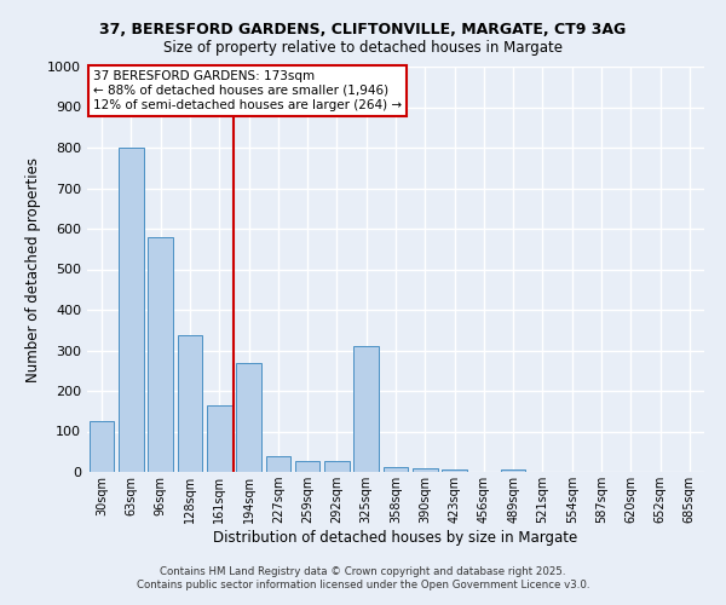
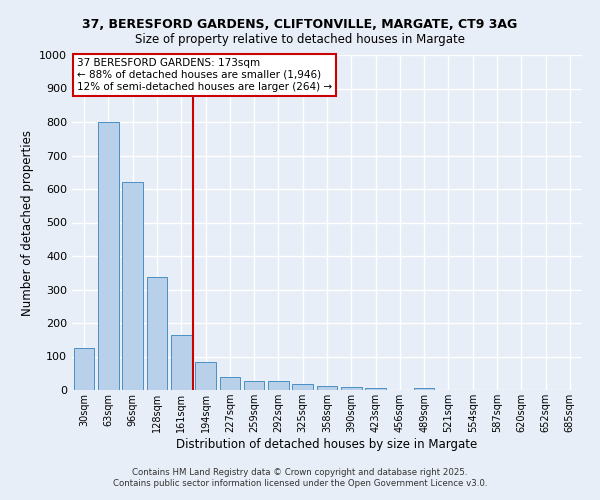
96sqm: 580 -> 620
194sqm: 270 -> 83
325sqm: 310 -> 18
